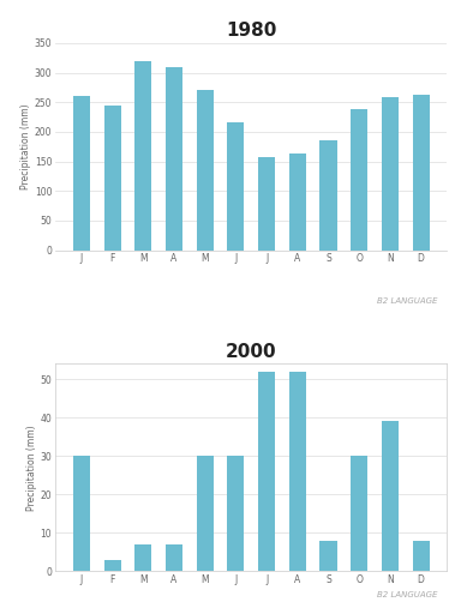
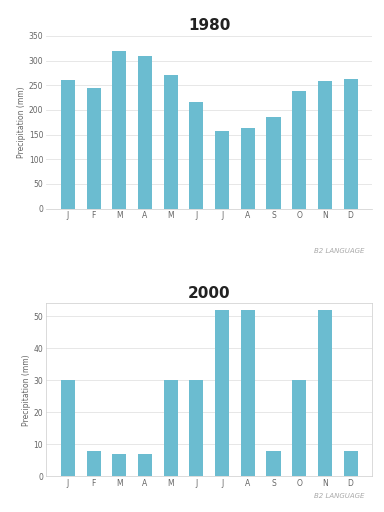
2000/F: 3 -> 8
2000/N: 39 -> 52
